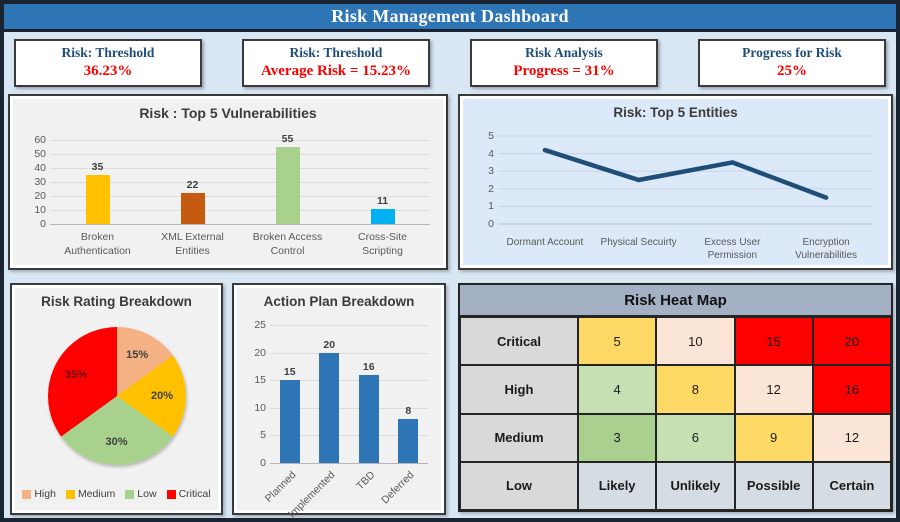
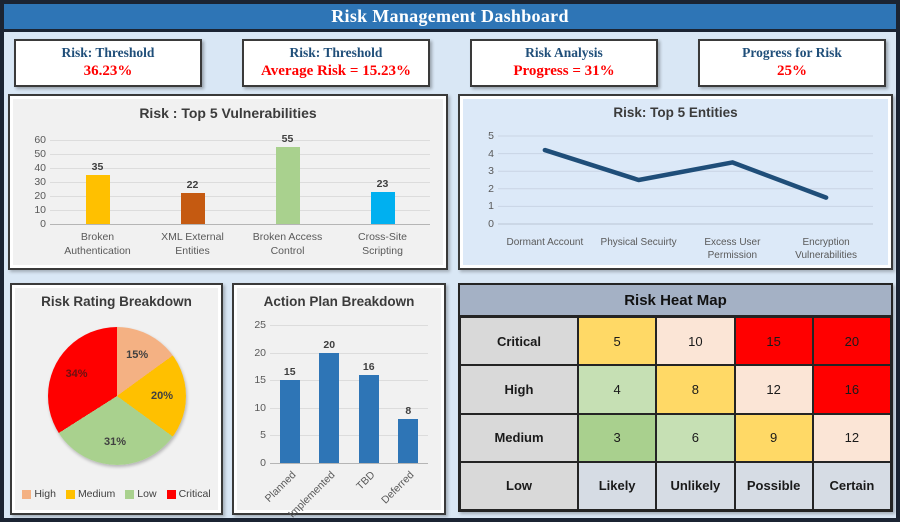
Risk : Top 5 Vulnerabilities/Cross-Site Scripting: 11 -> 23
Risk Rating Breakdown/Low: 30% -> 31%
Risk Rating Breakdown/Critical: 35% -> 34%
